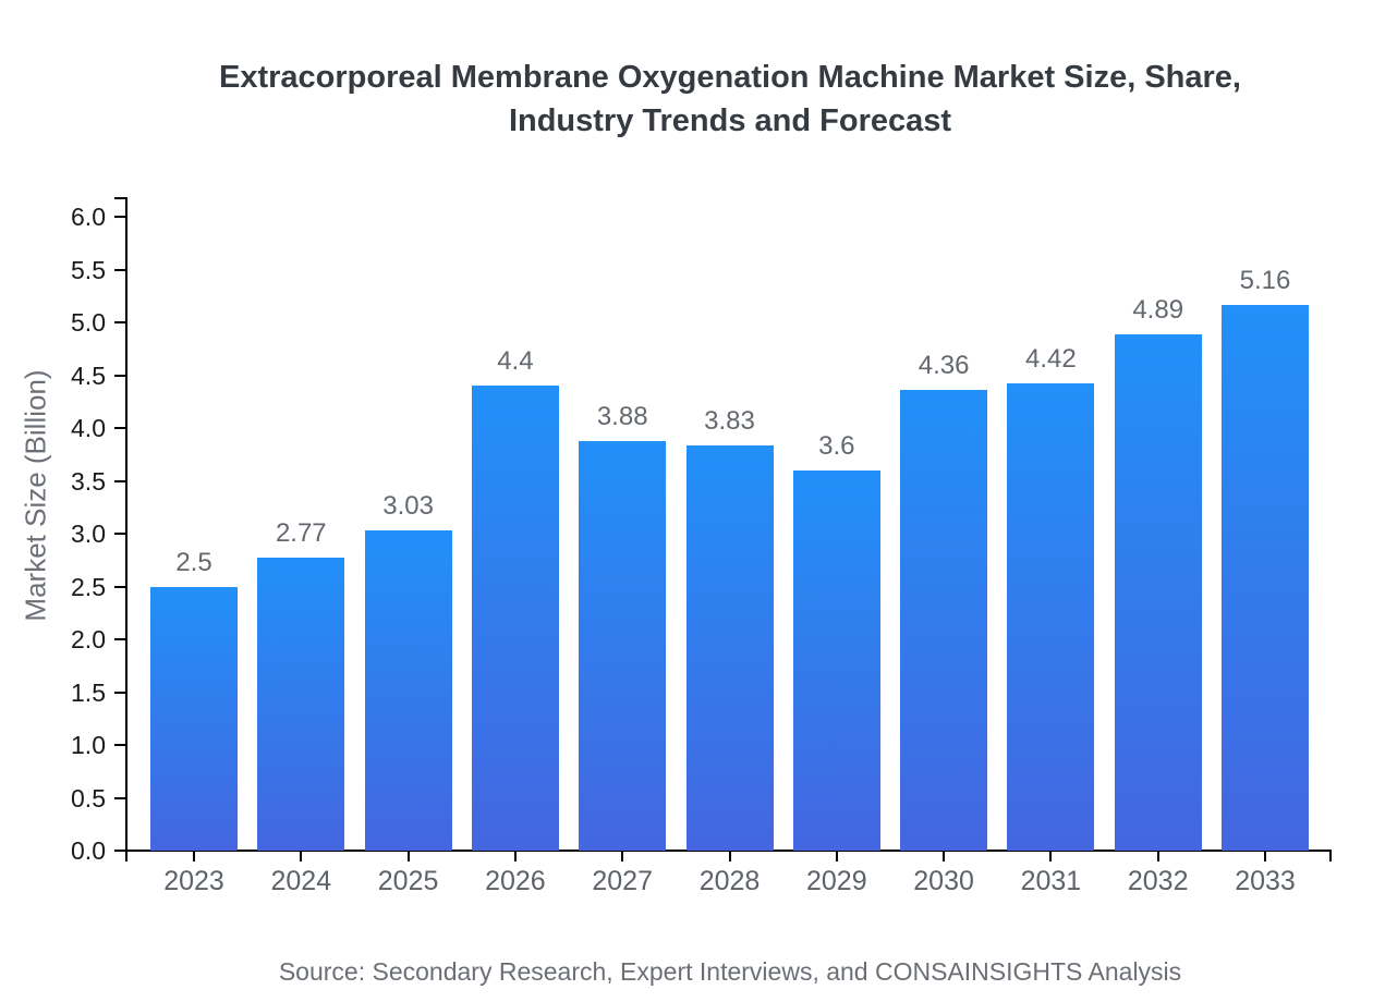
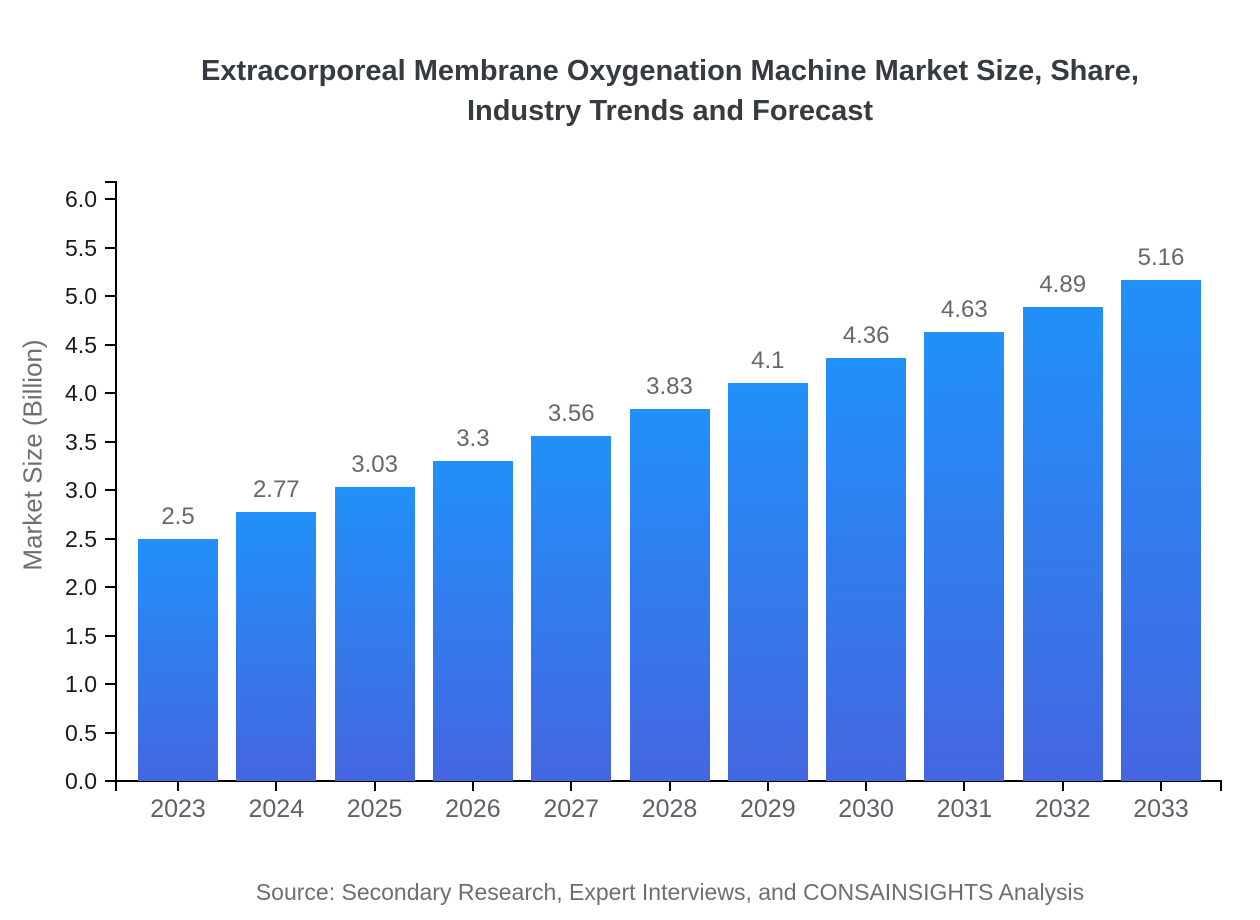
2026: 4.4 -> 3.3
2027: 3.88 -> 3.56
2029: 3.6 -> 4.1
2031: 4.42 -> 4.63
